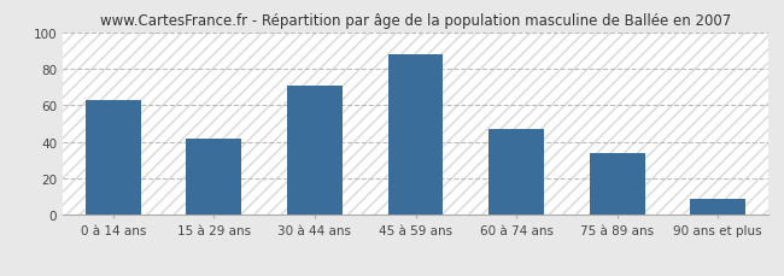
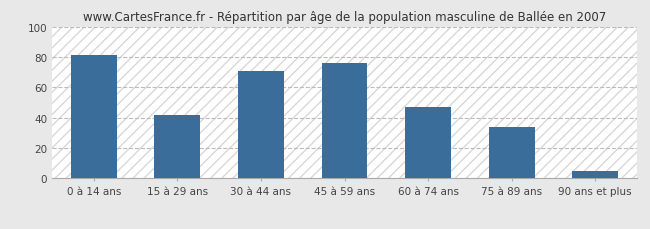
0 à 14 ans: 63 -> 81
45 à 59 ans: 88 -> 76
90 ans et plus: 9 -> 5
